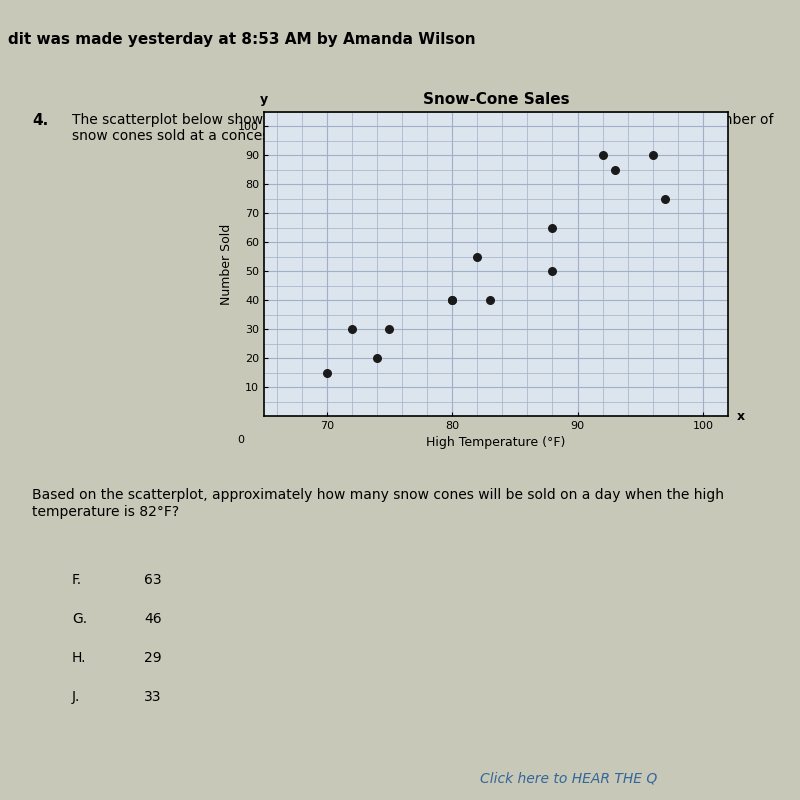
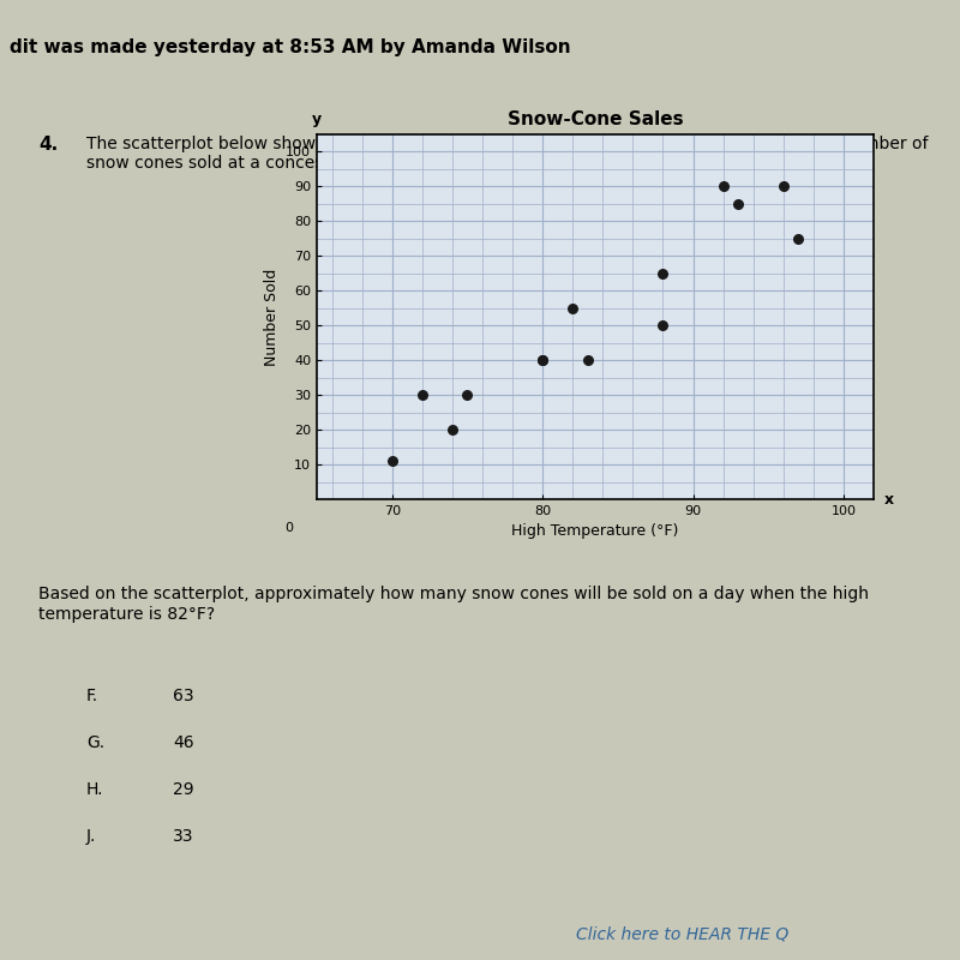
70: 15 -> 11
